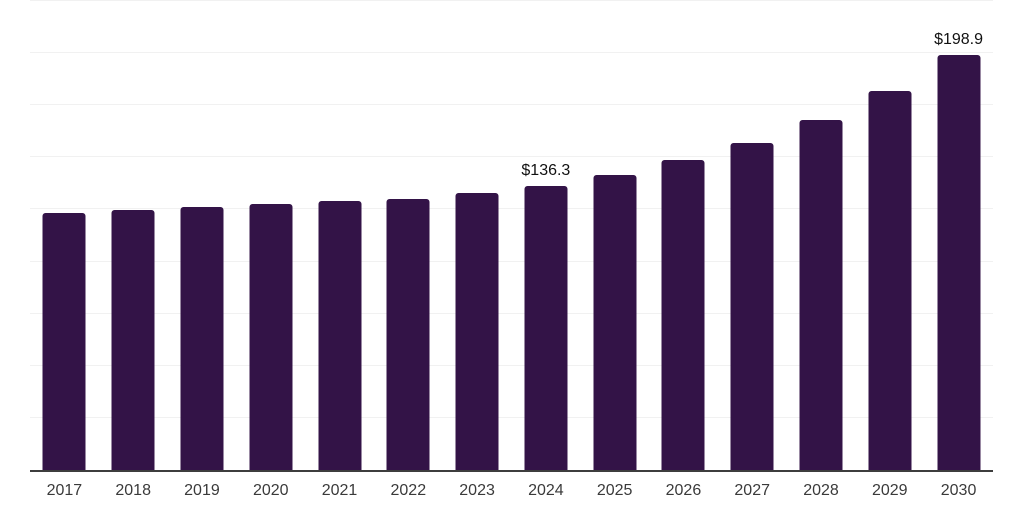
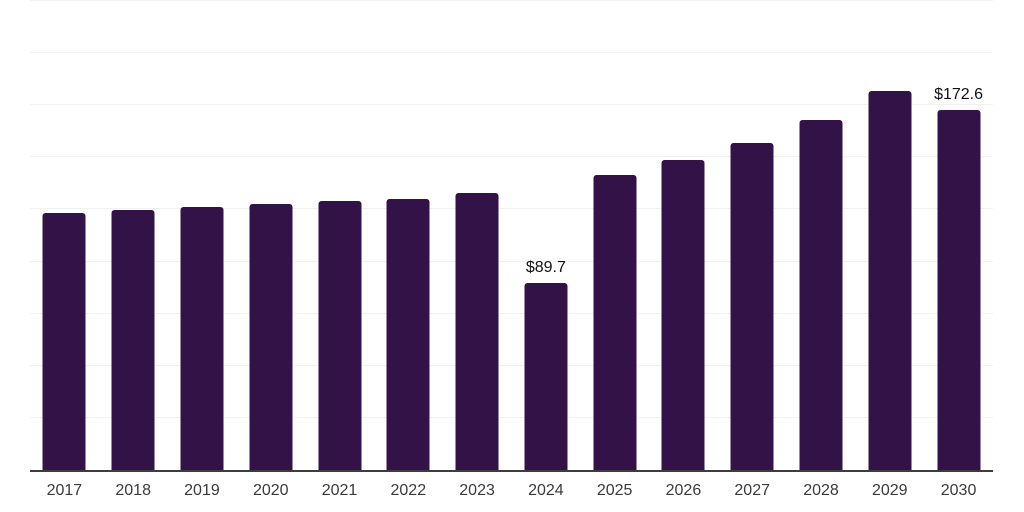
2024: $136.3 -> $89.7
2030: $198.9 -> $172.6
